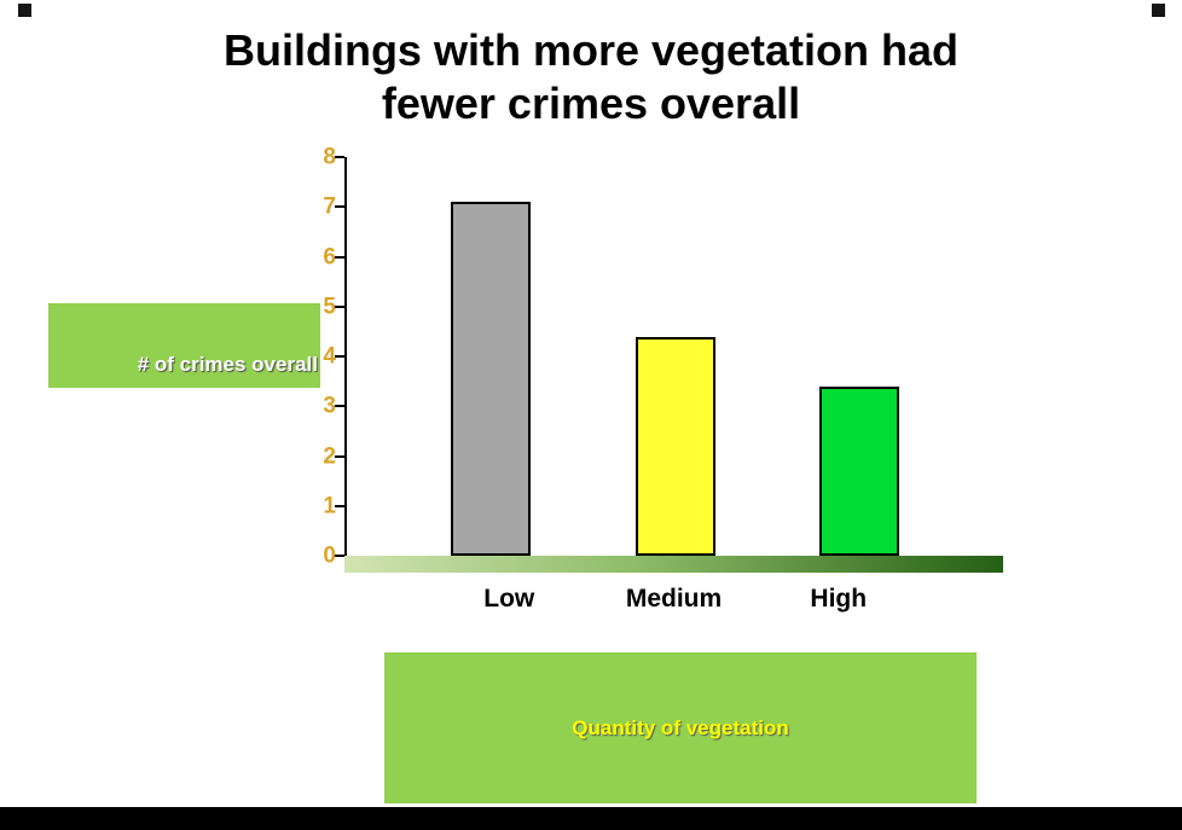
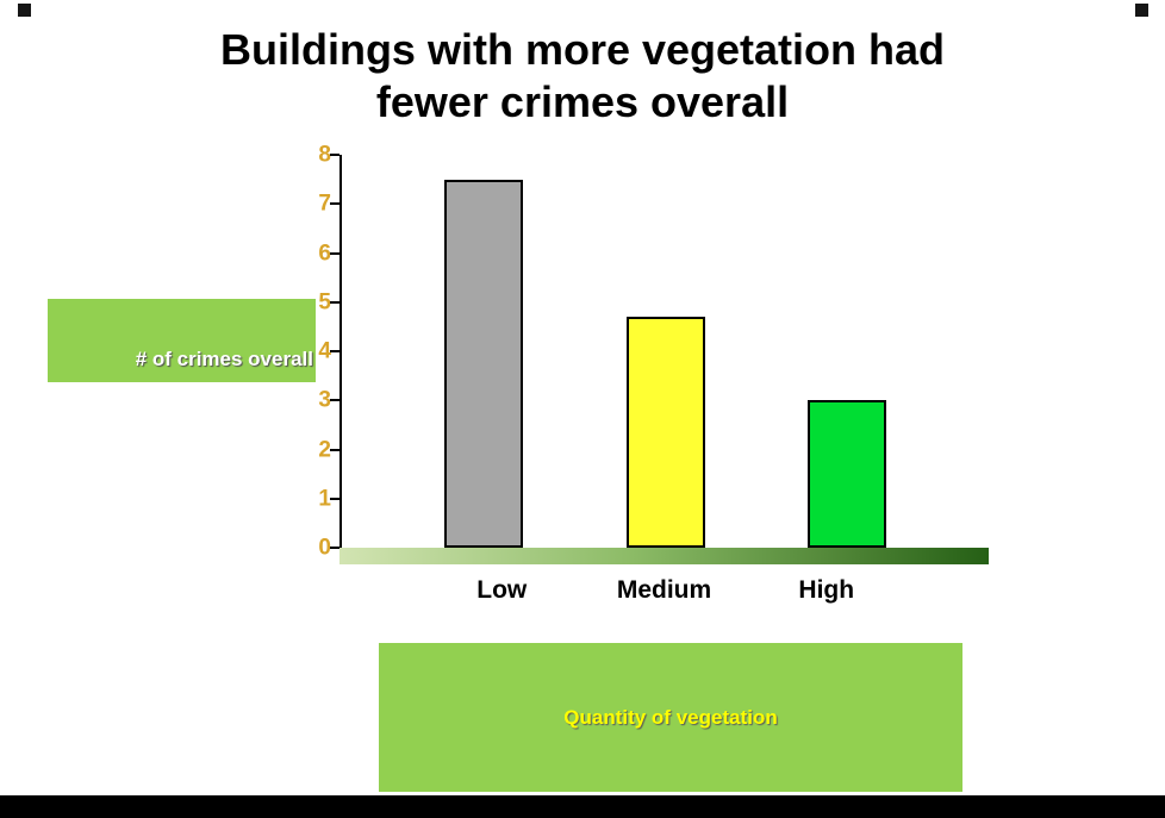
Low: 7.1 -> 7.5
Medium: 4.4 -> 4.7
High: 3.4 -> 3.0
